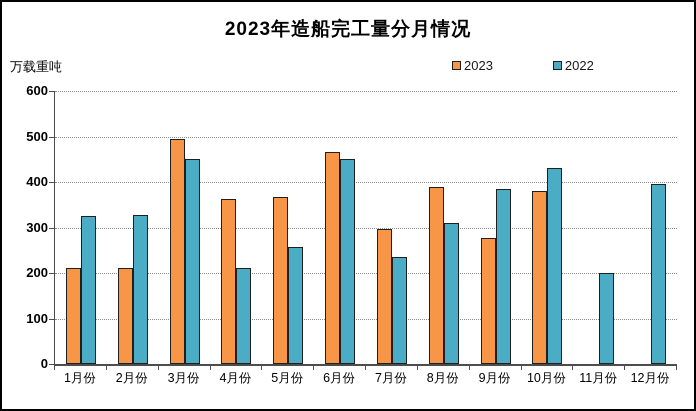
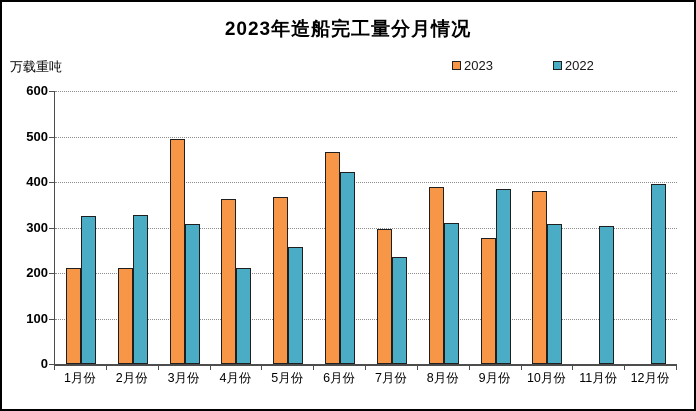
2022/3月份: 450 -> 310
2022/6月份: 450 -> 420
2022/10月份: 430 -> 310
2022/11月份: 200 -> 300
